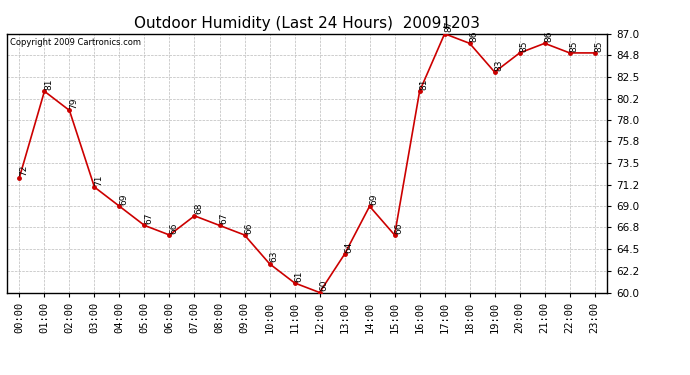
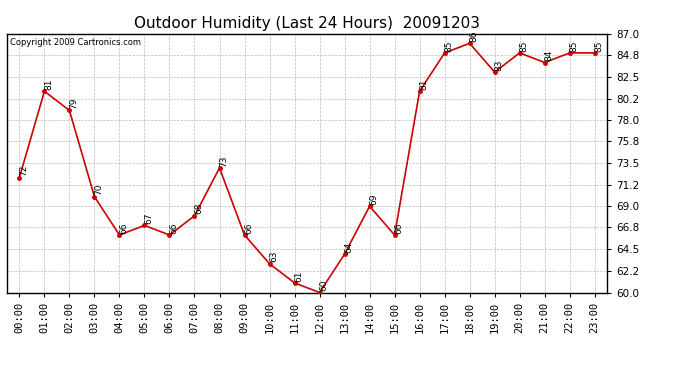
03:00: 71 -> 70
04:00: 69 -> 66
08:00: 67 -> 73
17:00: 87 -> 85
21:00: 86 -> 84
